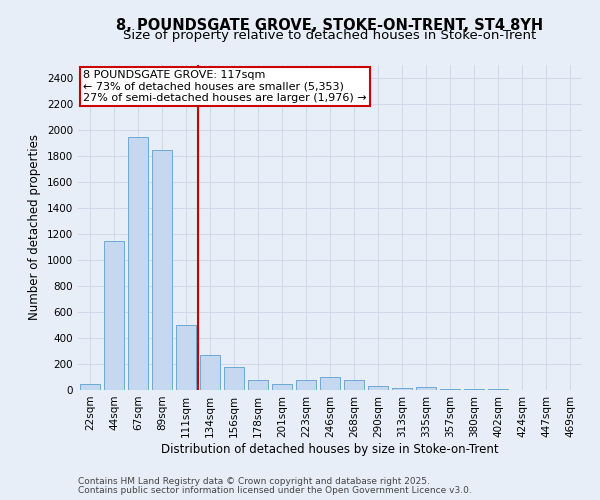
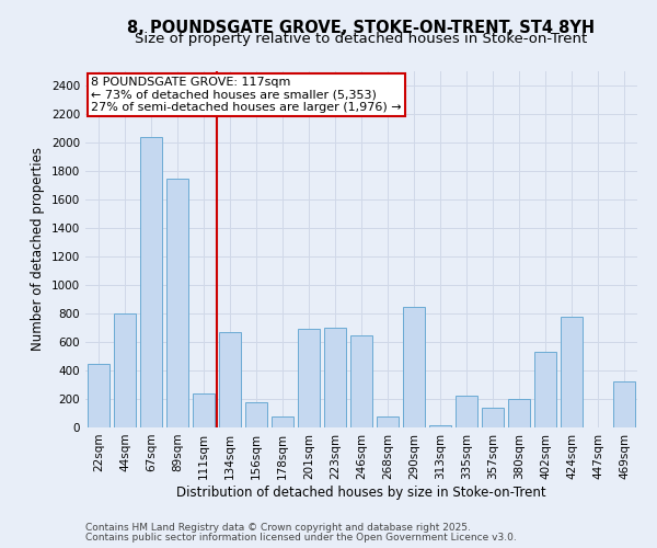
22sqm: 50 -> 450
44sqm: 1150 -> 800
67sqm: 1950 -> 2040
89sqm: 1850 -> 1750
111sqm: 500 -> 240
134sqm: 270 -> 670
201sqm: 50 -> 690
223sqm: 80 -> 700
246sqm: 100 -> 650
290sqm: 30 -> 850
335sqm: 20 -> 220
357sqm: 0 -> 140
380sqm: 0 -> 200
402sqm: 0 -> 530
424sqm: 0 -> 780
469sqm: 0 -> 320
